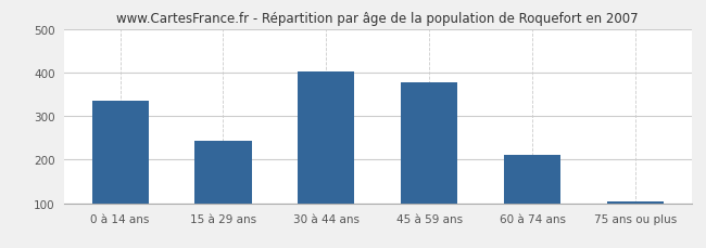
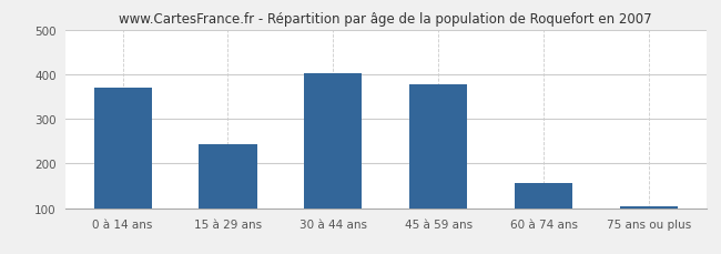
0 à 14 ans: 335 -> 370
60 à 74 ans: 210 -> 155
